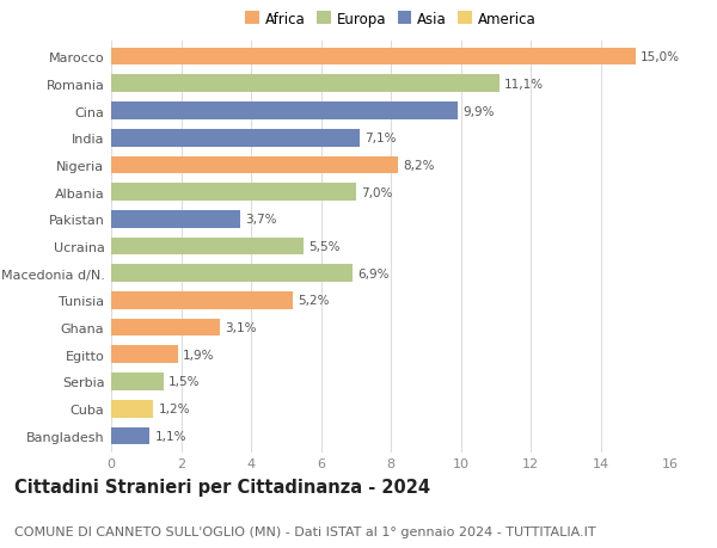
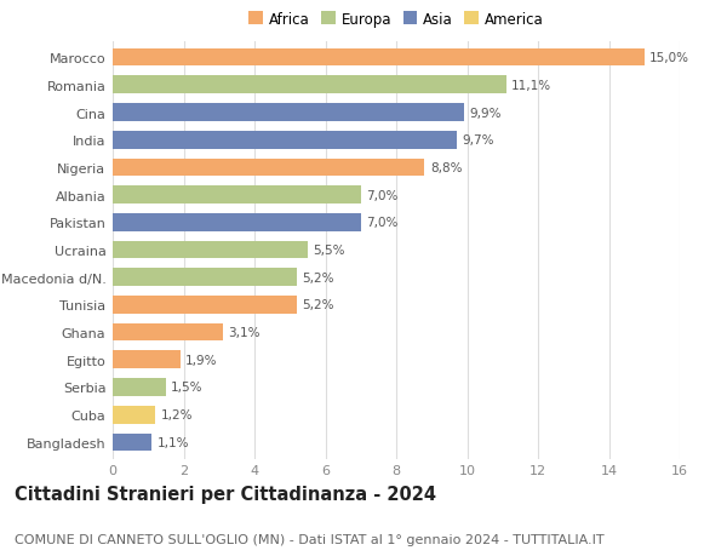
India: 7,1% -> 9,7%
Nigeria: 8,2% -> 8,8%
Pakistan: 3,7% -> 7,0%
Macedonia d/N.: 6,9% -> 5,2%
